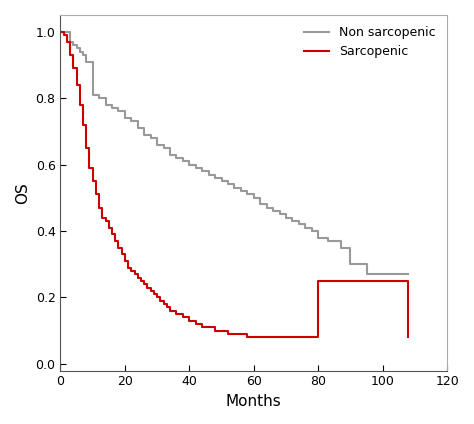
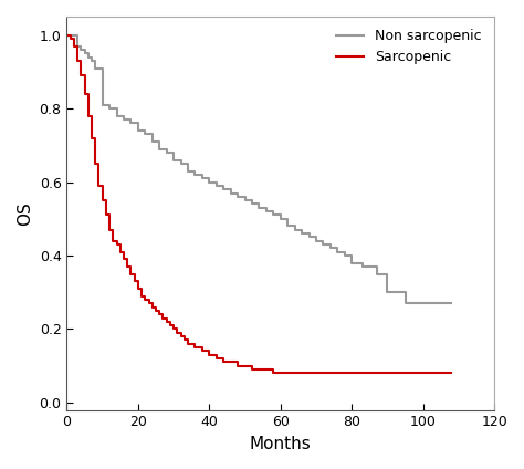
Sarcopenic/80: 0.25 -> 0.08
